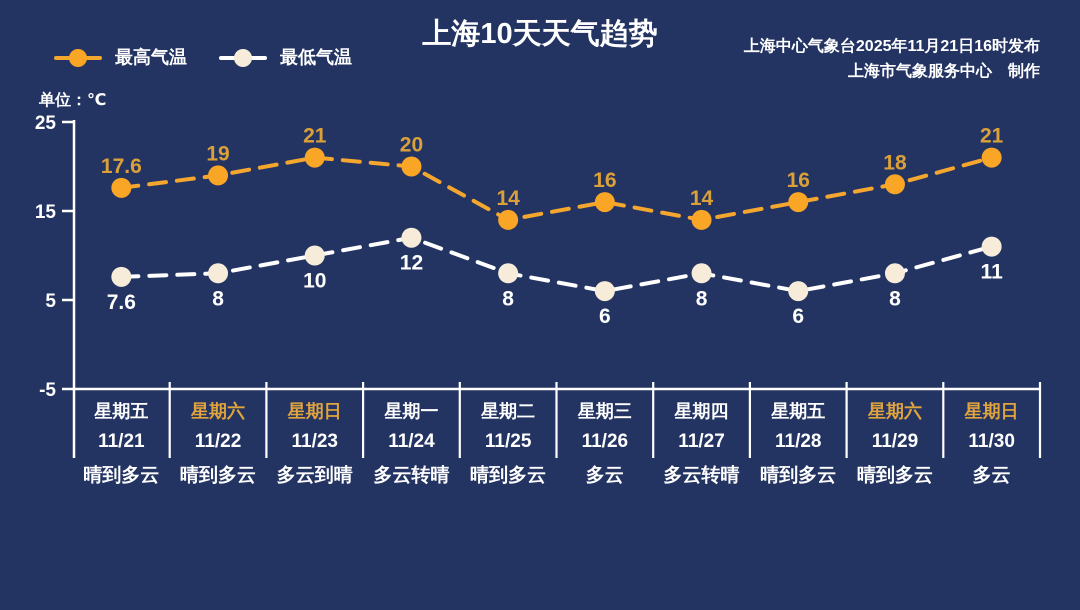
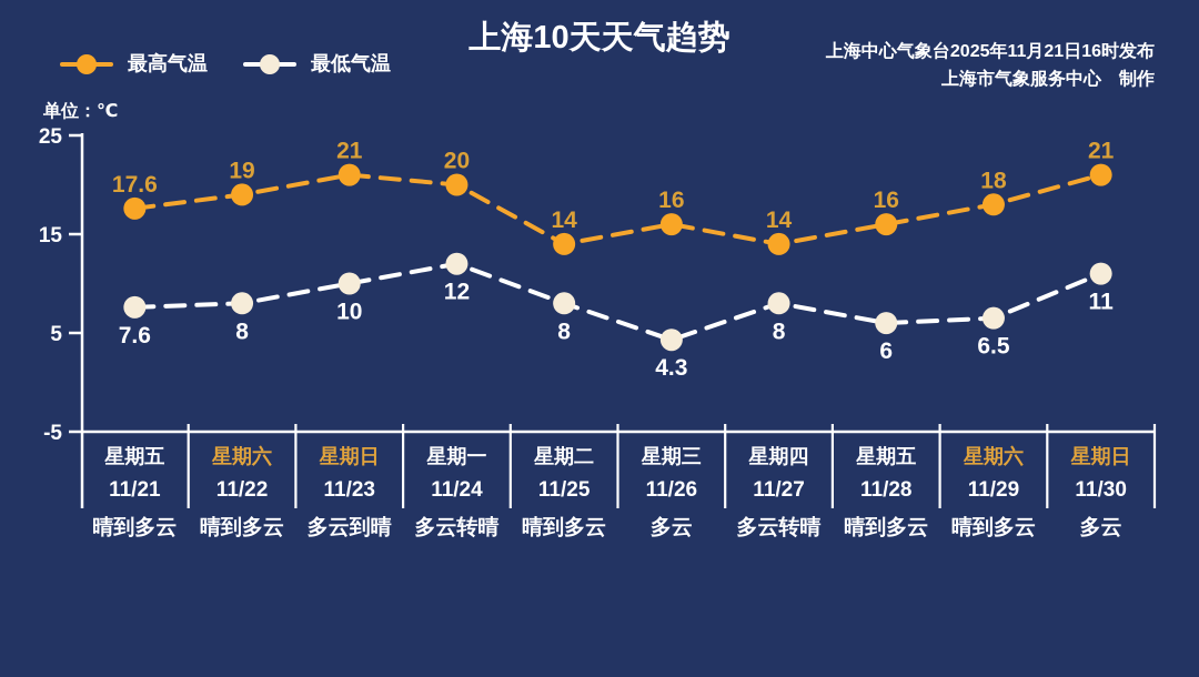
最低气温/11/26: 6 -> 4.3
最低气温/11/29: 8 -> 6.5
